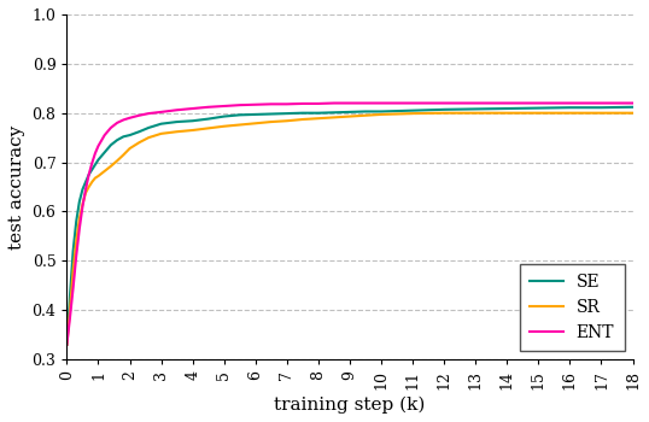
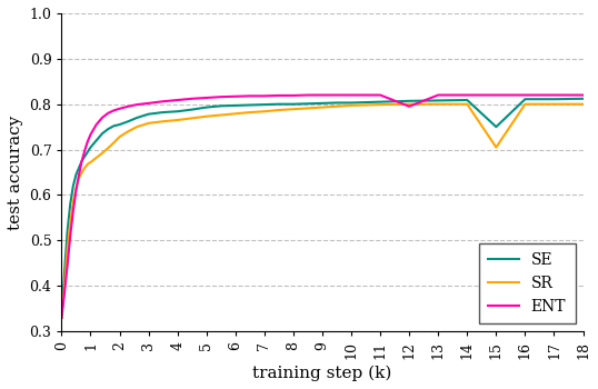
ENT/12: 0.820 -> 0.795
SE/15: 0.810 -> 0.750
SR/15: 0.800 -> 0.705
